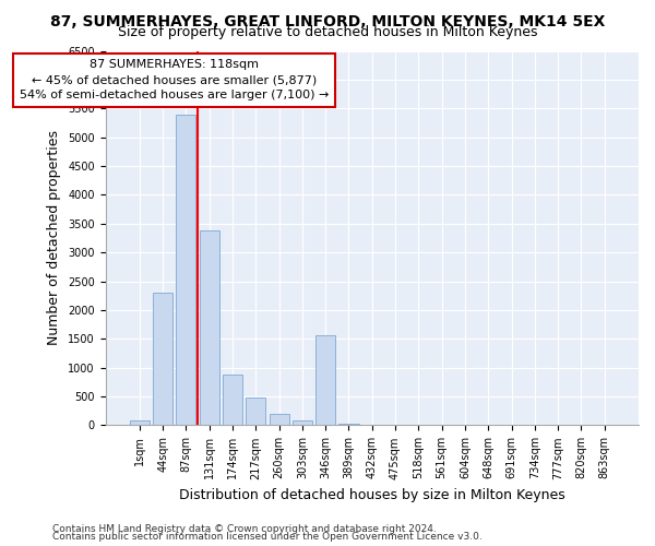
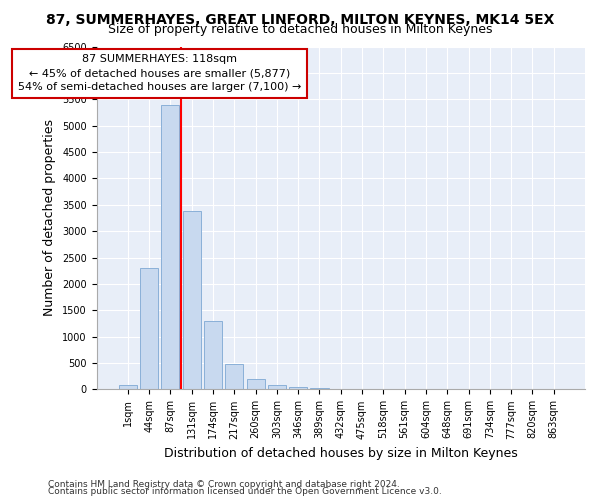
174sqm: 880 -> 1300
346sqm: 1560 -> 50
